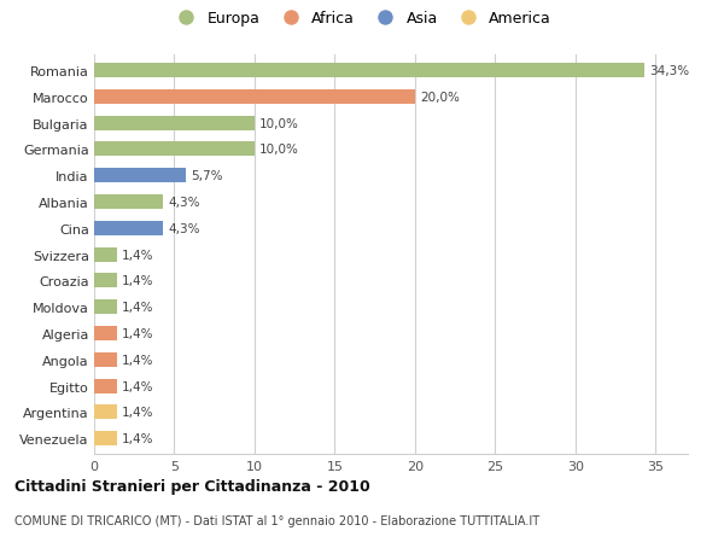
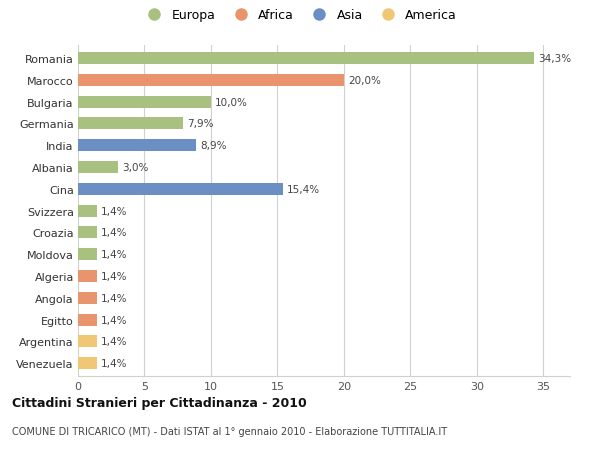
Germania: 10,0% -> 7,9%
India: 5,7% -> 8,9%
Albania: 4,3% -> 3,0%
Cina: 4,3% -> 15,4%
